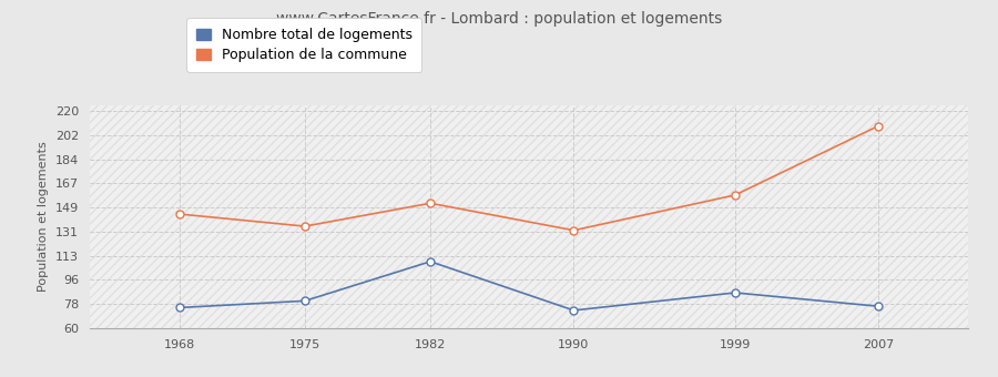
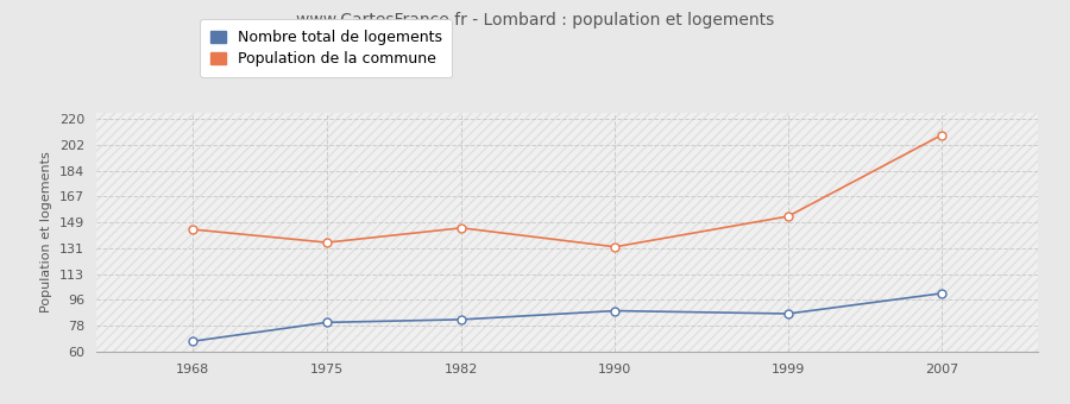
Nombre total de logements/1968: 75 -> 67
Nombre total de logements/1982: 109 -> 82
Population de la commune/1982: 152 -> 145
Nombre total de logements/1990: 73 -> 88
Population de la commune/1999: 158 -> 153
Nombre total de logements/2007: 76 -> 100
